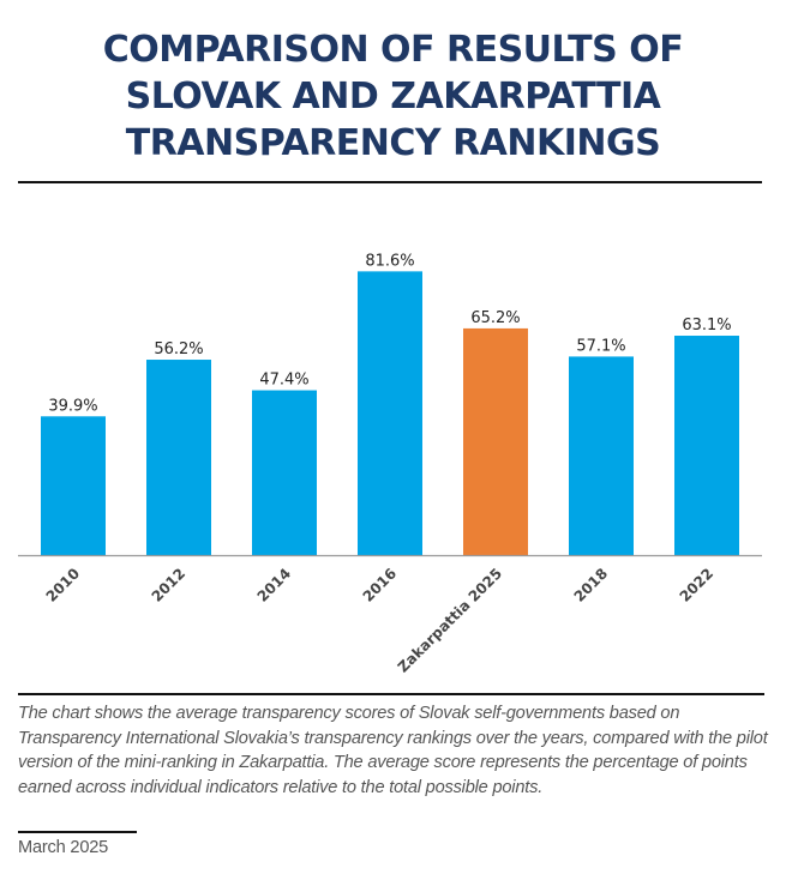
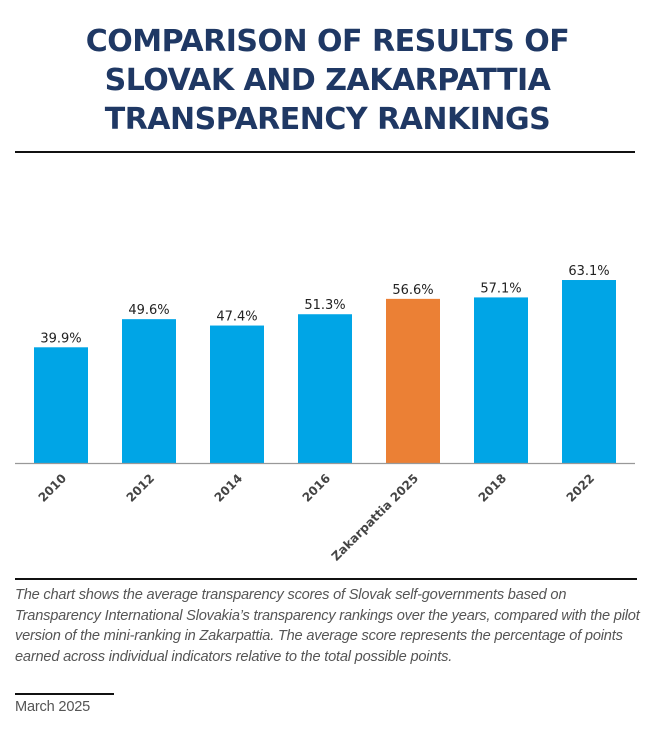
2012: 56.2% -> 49.6%
2016: 81.6% -> 51.3%
Zakarpattia 2025: 65.2% -> 56.6%
